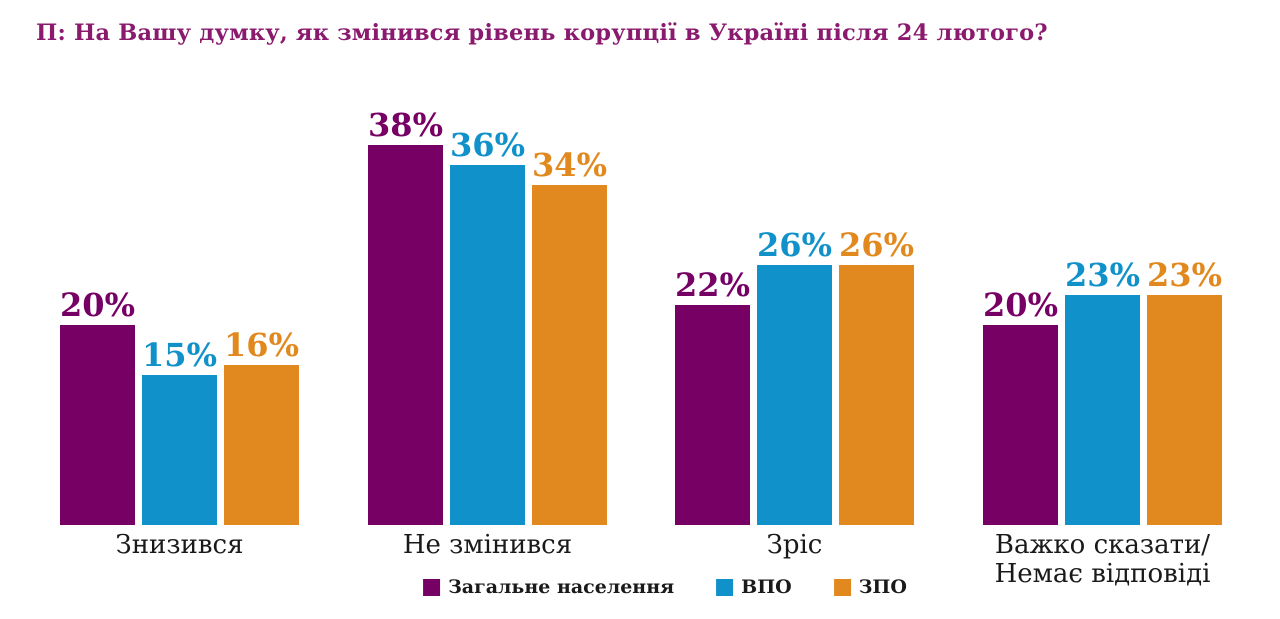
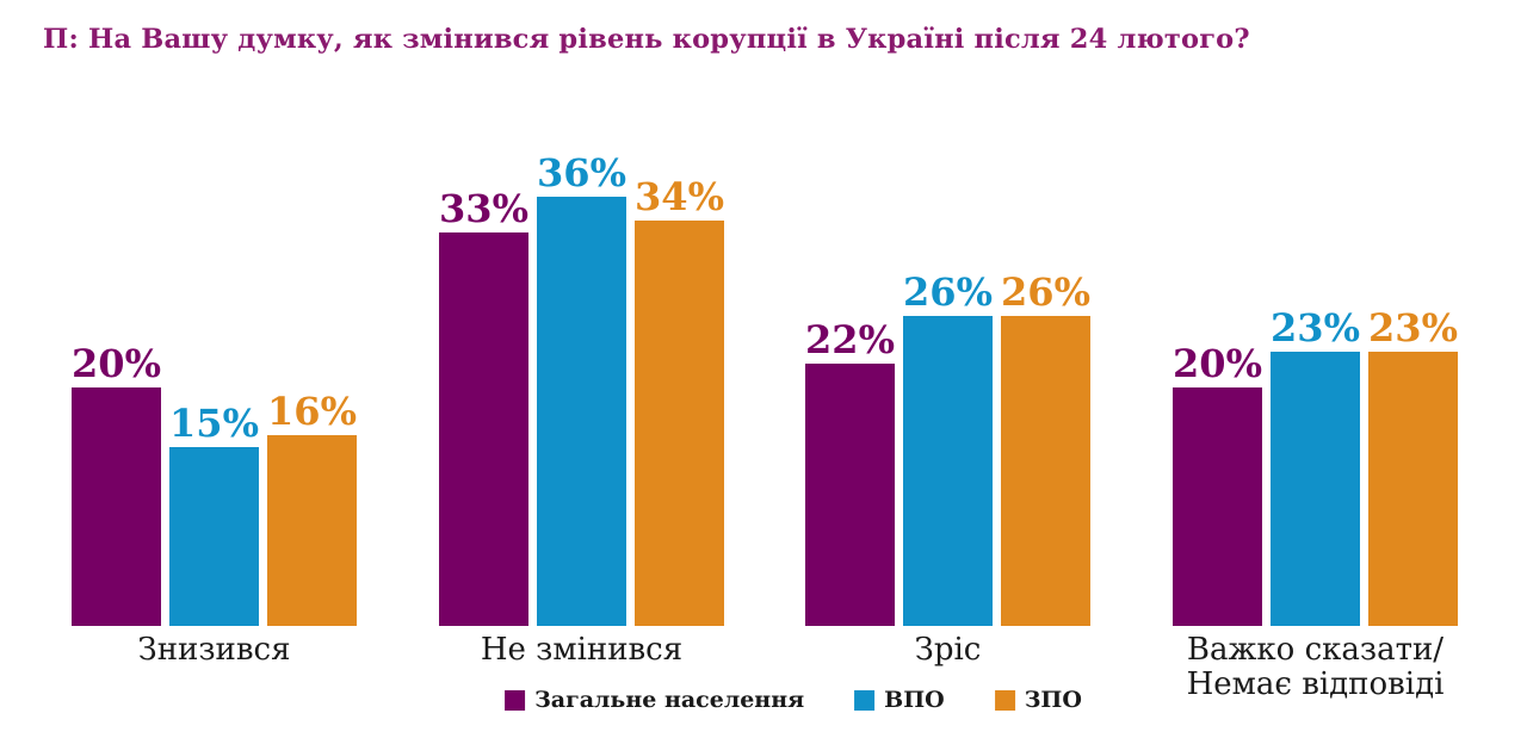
Загальне населення/Не змінився: 38% -> 33%
